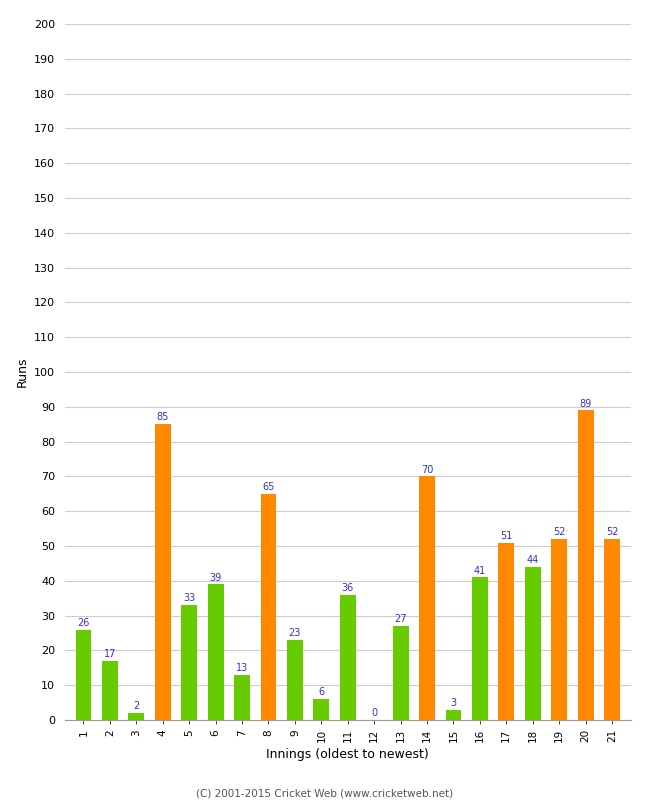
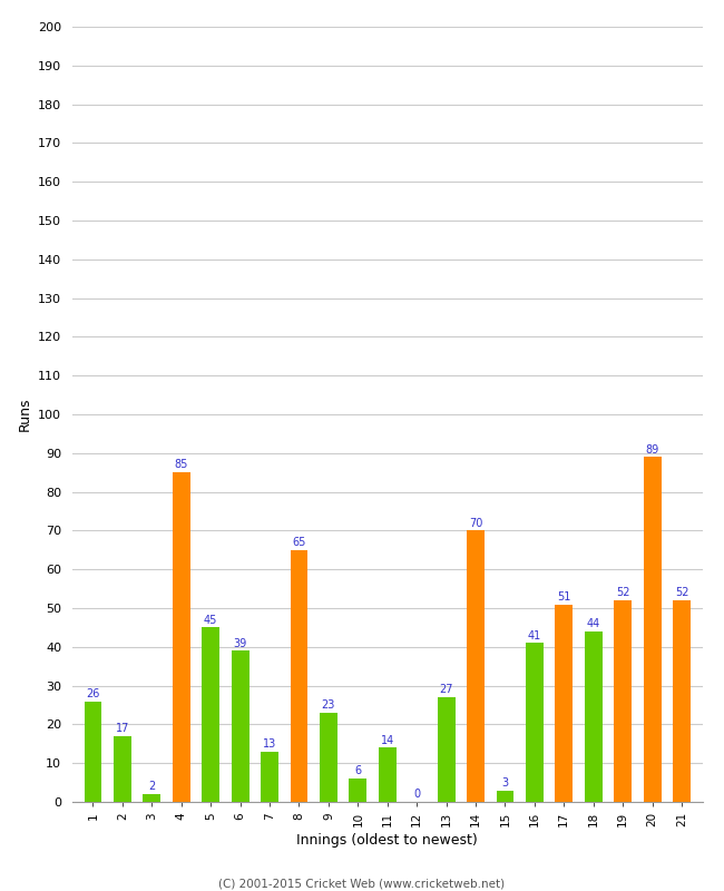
5: 33 -> 45
11: 36 -> 14
